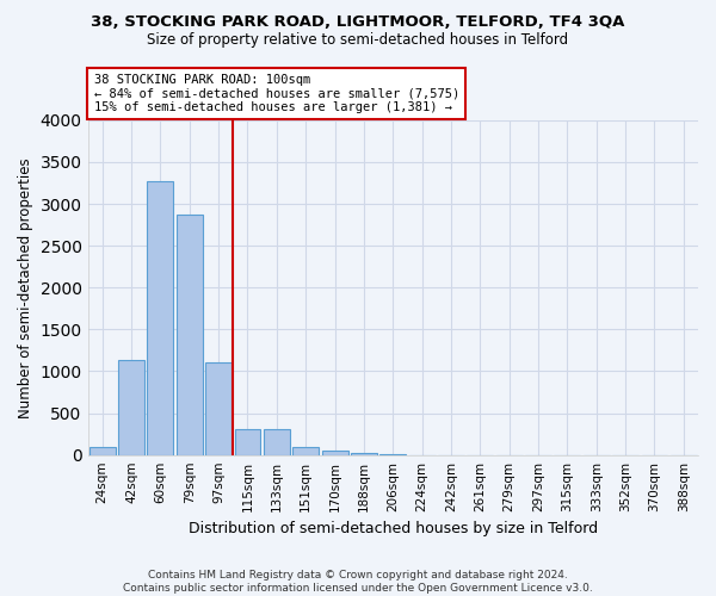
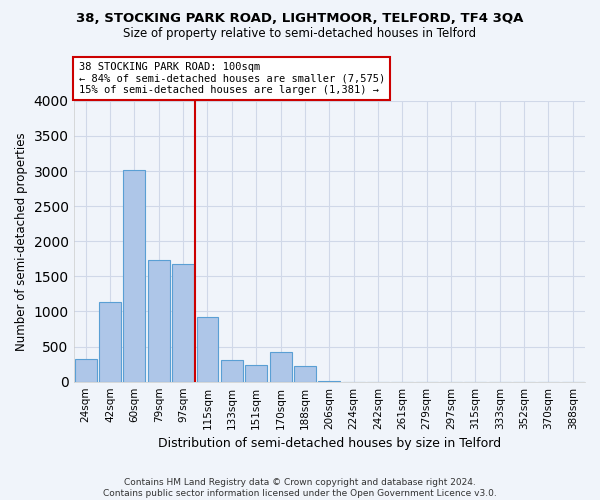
24sqm: 90 -> 320
60sqm: 3270 -> 3020
79sqm: 2870 -> 1740
97sqm: 1100 -> 1680
115sqm: 300 -> 920
151sqm: 100 -> 240
170sqm: 60 -> 420
188sqm: 30 -> 220
